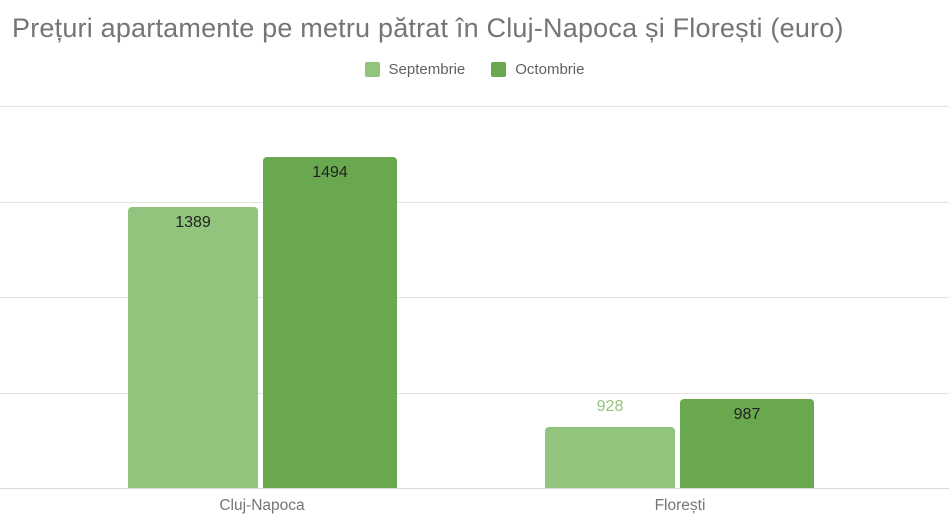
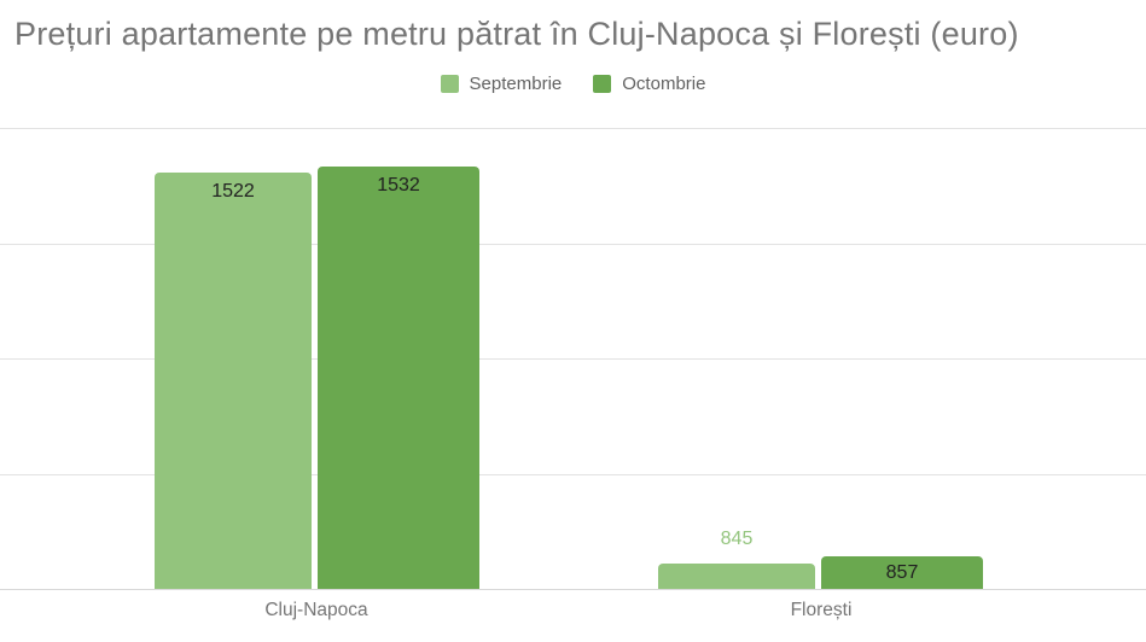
Septembrie/Cluj-Napoca: 1389 -> 1522
Octombrie/Cluj-Napoca: 1494 -> 1532
Septembrie/Florești: 928 -> 845
Octombrie/Florești: 987 -> 857
